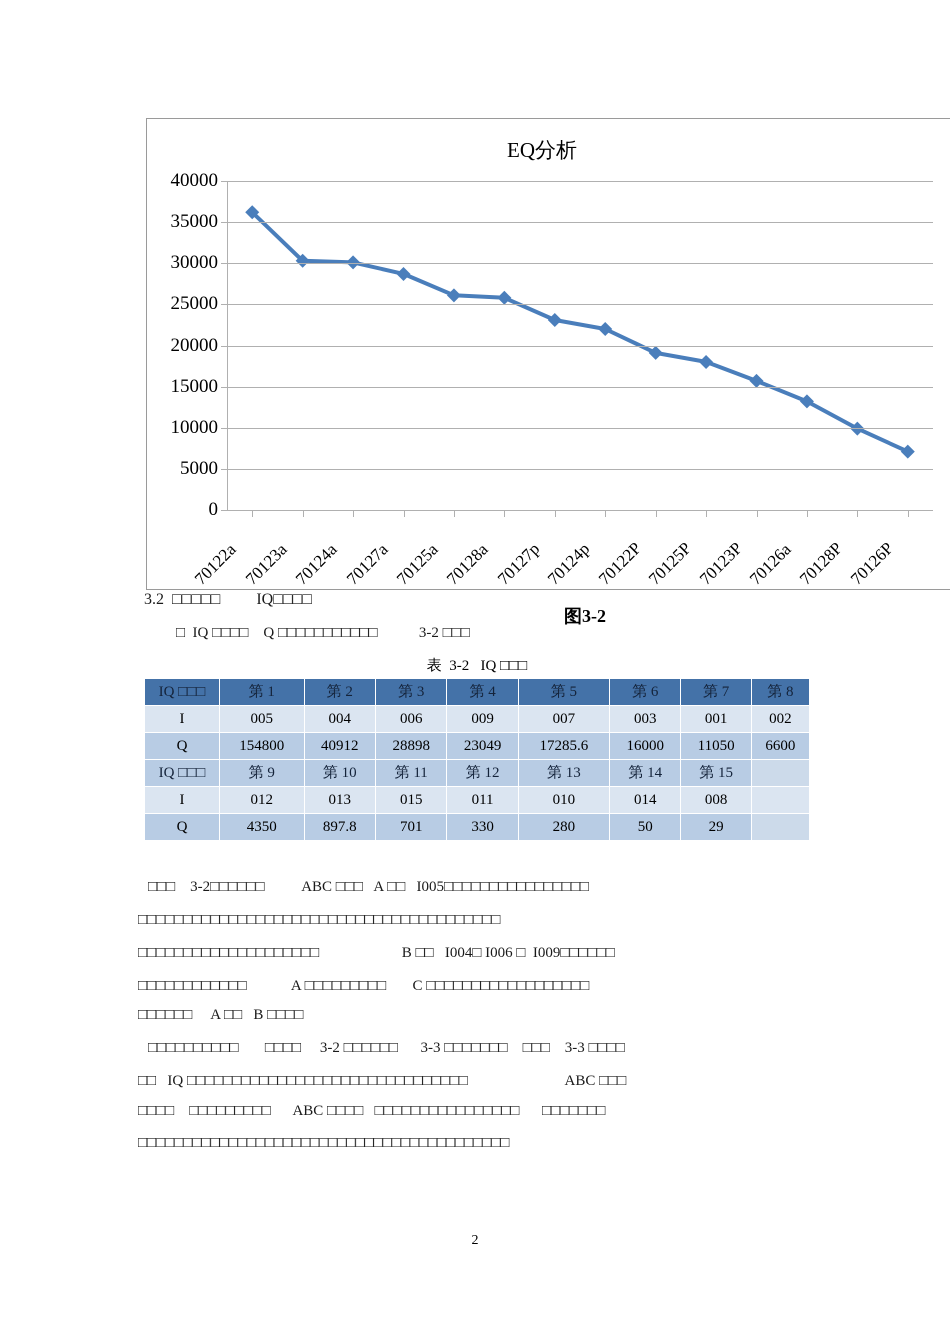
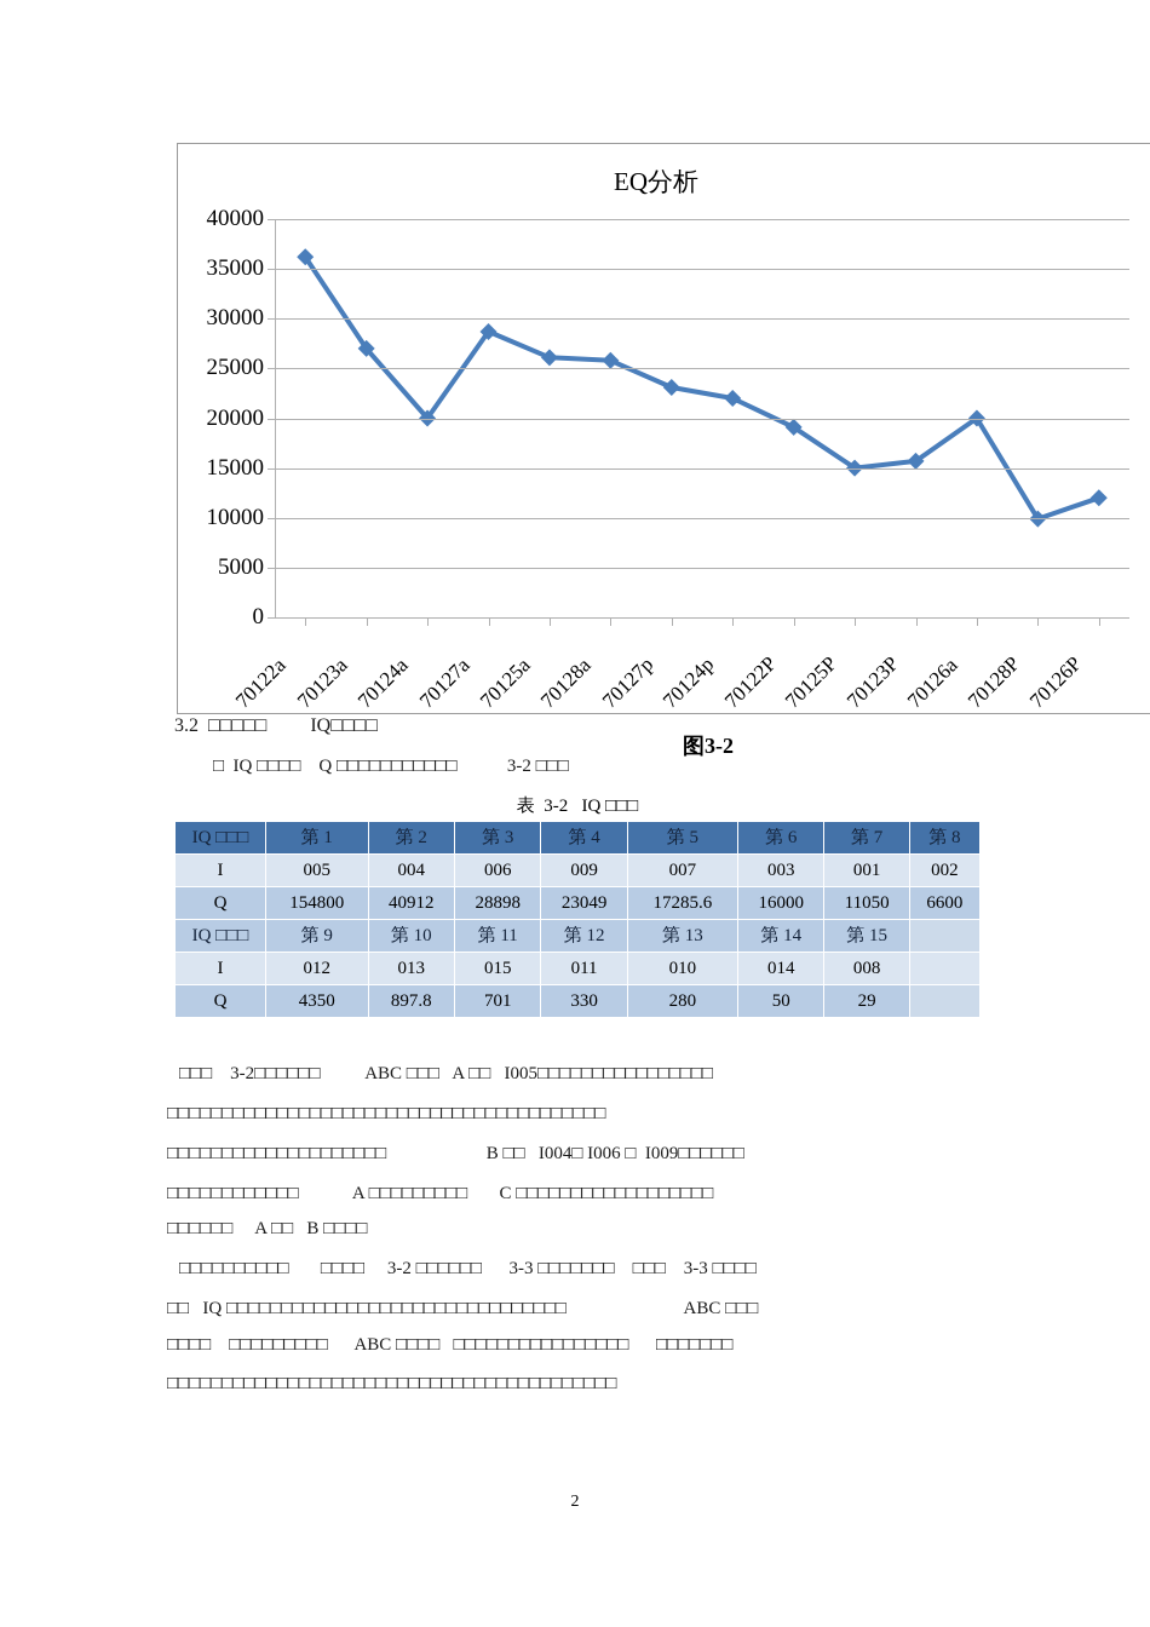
70123a: 30000 -> 27000
70124a: 30000 -> 20000
70125P: 18000 -> 15000
70126a: 13000 -> 20000
70126P: 7000 -> 12000
